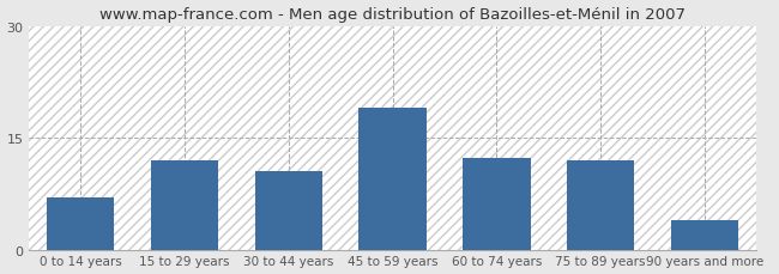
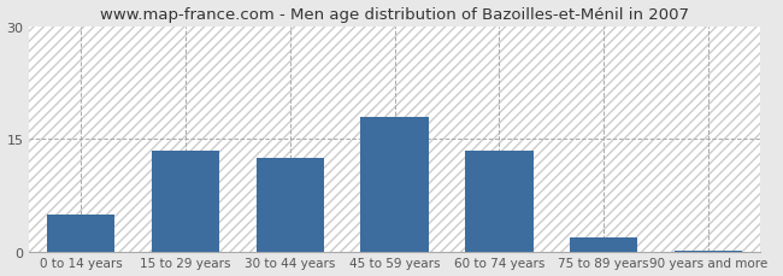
0 to 14 years: 7.0 -> 5.0
15 to 29 years: 12.0 -> 13.5
30 to 44 years: 10.6 -> 12.5
45 to 59 years: 19.0 -> 18.0
60 to 74 years: 12.4 -> 13.5
75 to 89 years: 12.0 -> 2.0
90 years and more: 4.0 -> 0.2
